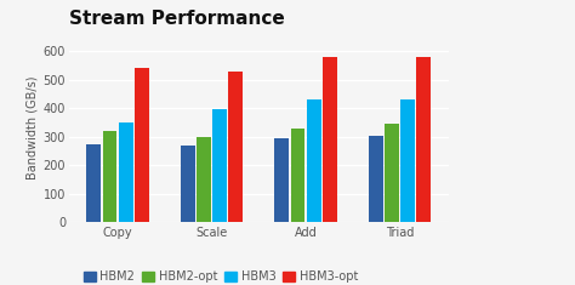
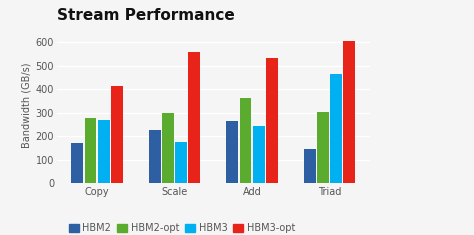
HBM2/Copy: 272 -> 170
HBM2-opt/Copy: 320 -> 280
HBM3/Copy: 350 -> 270
HBM3-opt/Copy: 540 -> 415
HBM2/Scale: 268 -> 225
HBM3/Scale: 398 -> 175
HBM3-opt/Scale: 530 -> 560
HBM2/Add: 295 -> 265
HBM2-opt/Add: 330 -> 365
HBM3/Add: 432 -> 245
HBM3-opt/Add: 582 -> 535
HBM2/Triad: 305 -> 145
HBM2-opt/Triad: 345 -> 305
HBM3/Triad: 432 -> 465
HBM3-opt/Triad: 580 -> 605
